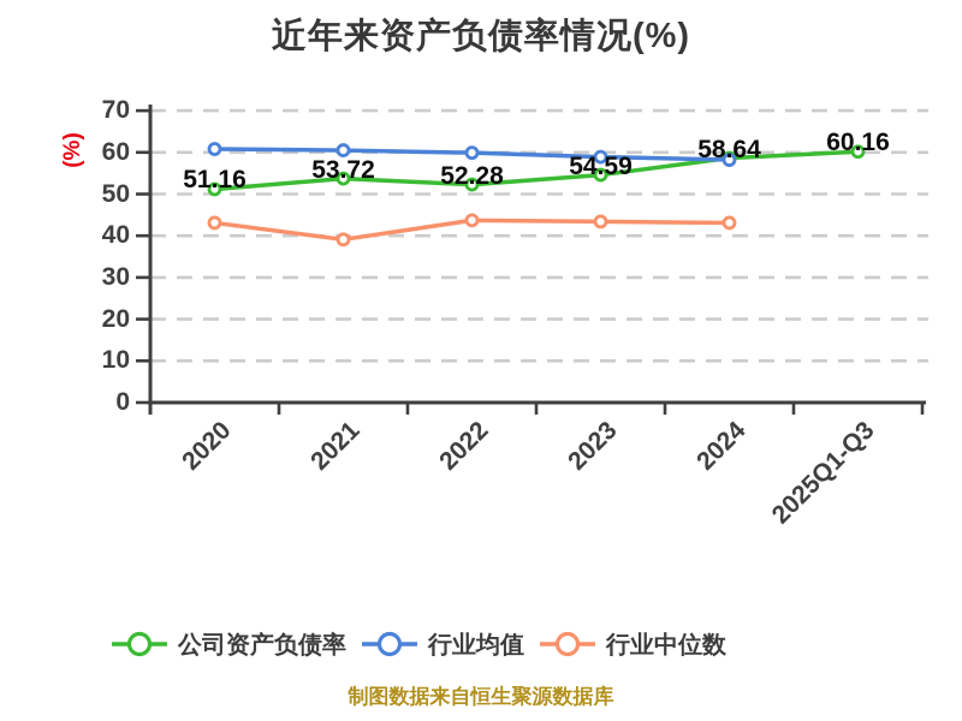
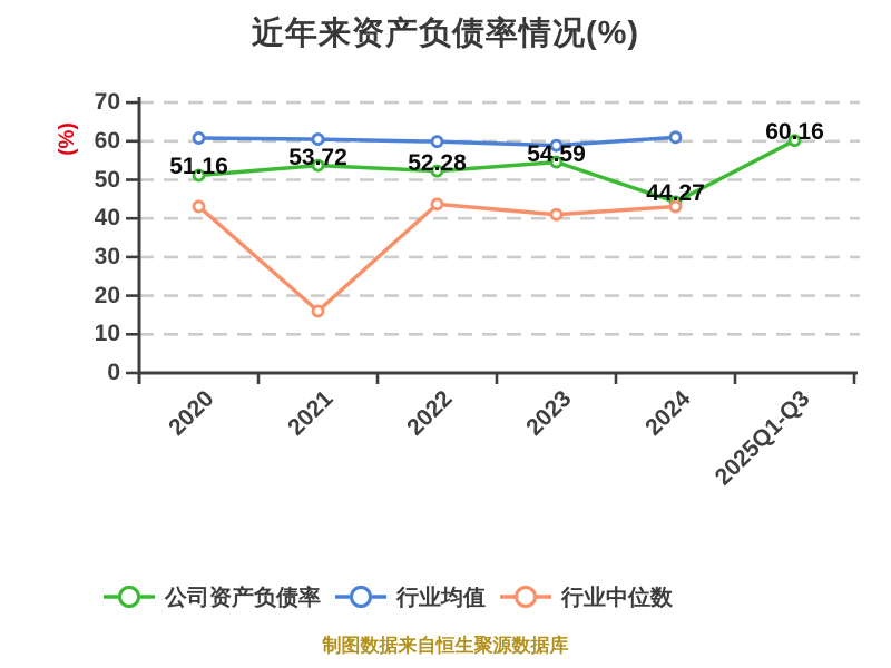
行业中位数/2021: 39 -> 16
行业中位数/2023: 43 -> 41
公司资产负债率/2024: 58.64 -> 44.27
行业均值/2024: 58 -> 61
